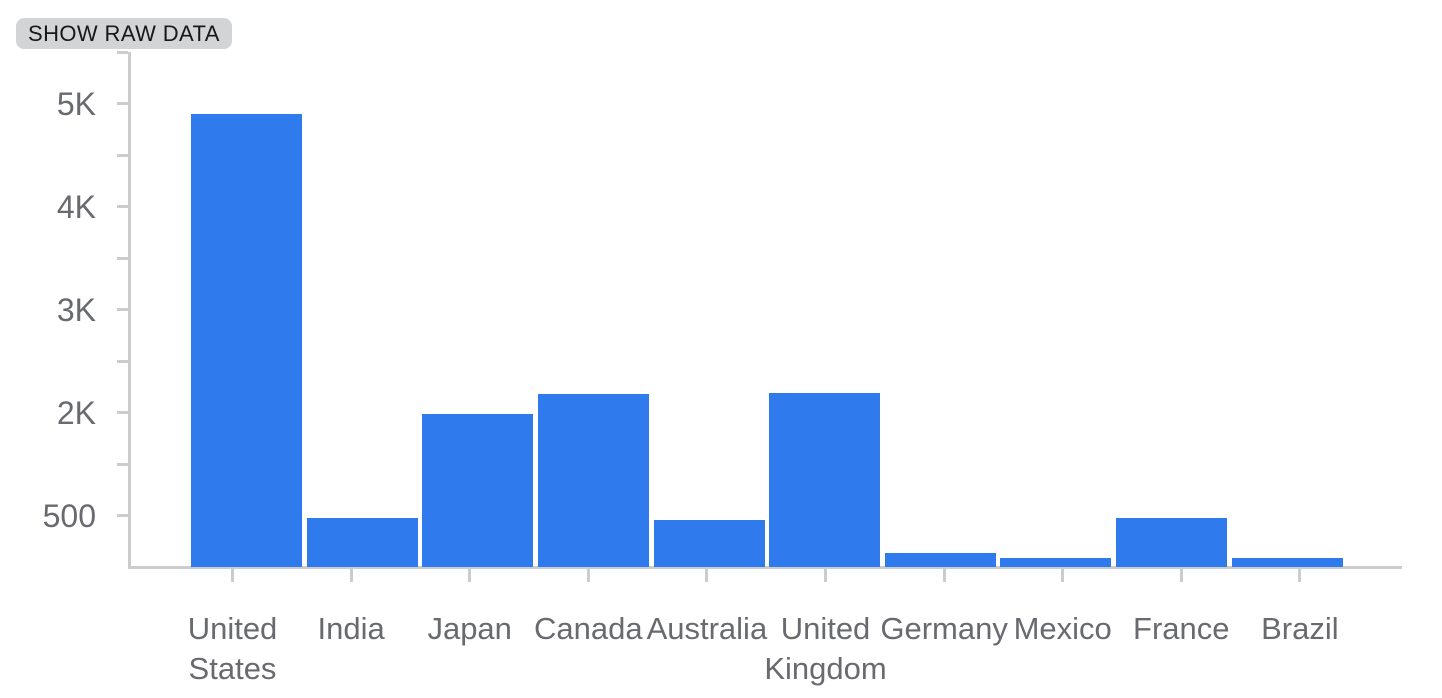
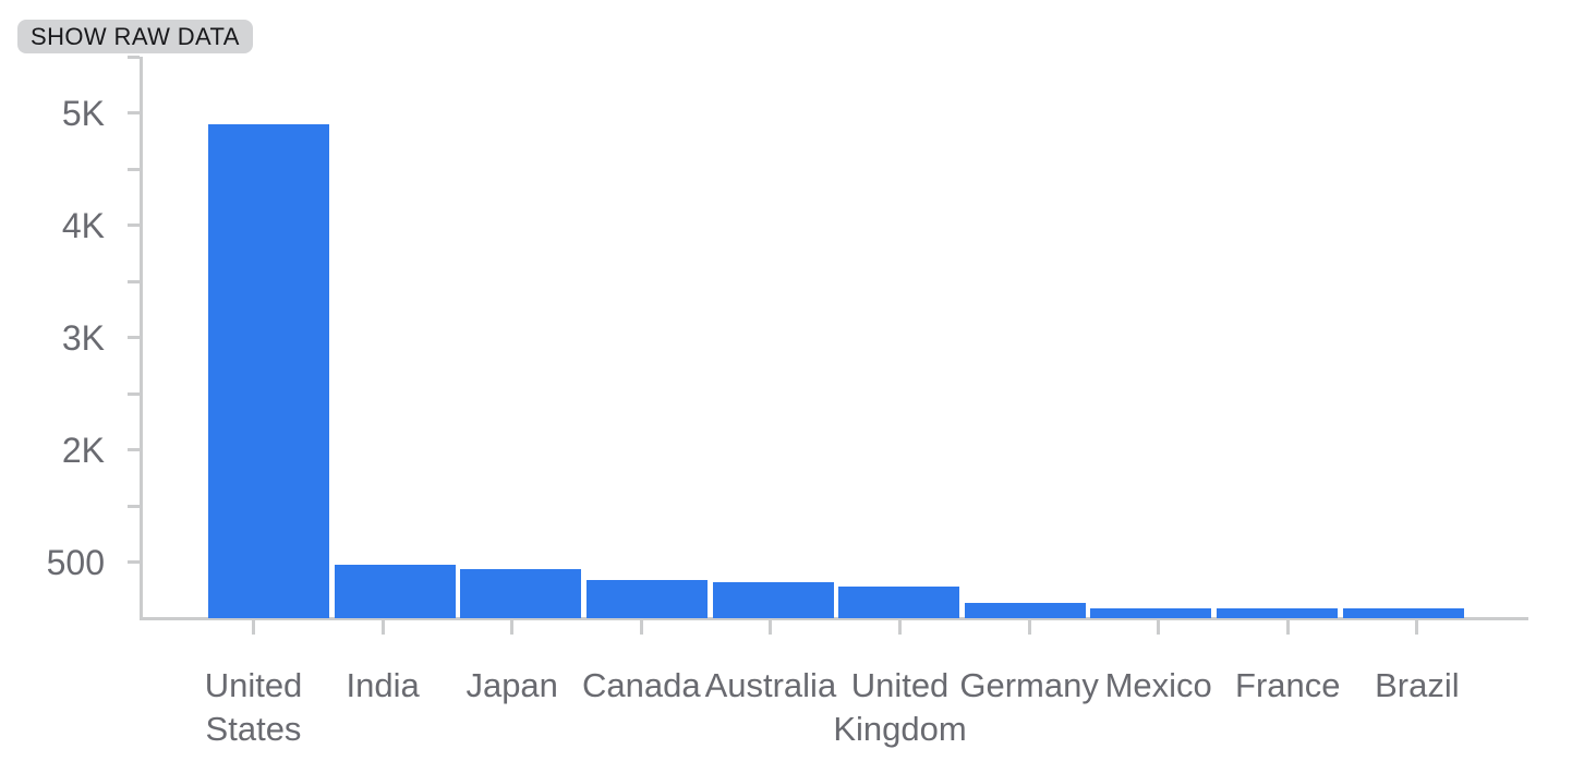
Japan: 1.49K -> 0.44K
Canada: 1.68K -> 0.34K
Australia: 0.46K -> 0.32K
United Kingdom: 1.69K -> 0.28K
France: 0.48K -> 0.09K
